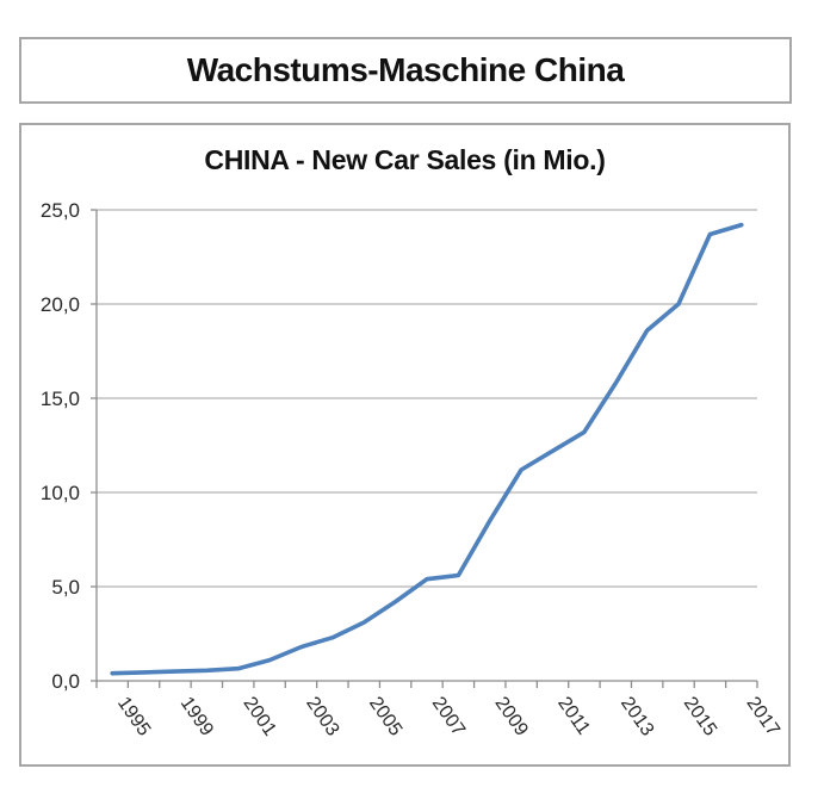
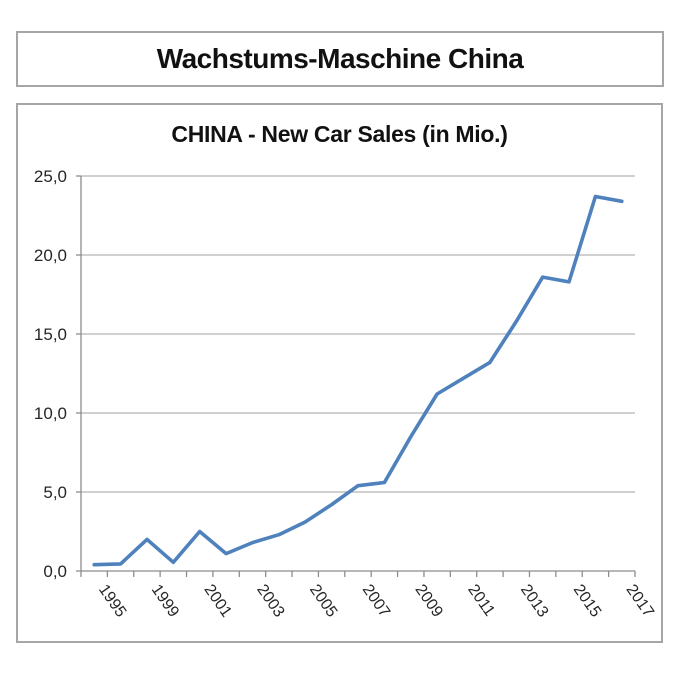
1999: 0,5 -> 2,0
2001: 0,7 -> 2,5
2015: 20,0 -> 18,3
2017: 24,2 -> 23,4
